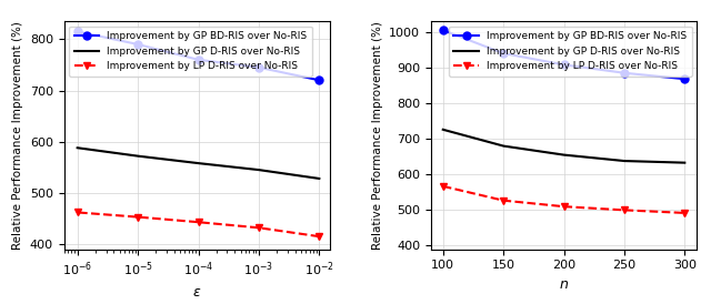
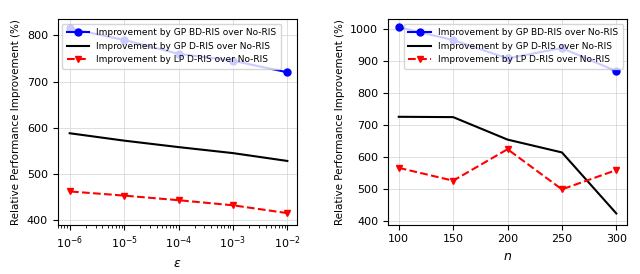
Improvement by GP BD-RIS over No-RIS/150: 940 -> 965
Improvement by GP D-RIS over No-RIS/150: 680 -> 725
Improvement by LP D-RIS over No-RIS/200: 510 -> 625
Improvement by GP BD-RIS over No-RIS/250: 885 -> 940
Improvement by GP D-RIS over No-RIS/250: 638 -> 615
Improvement by GP D-RIS over No-RIS/300: 633 -> 425
Improvement by LP D-RIS over No-RIS/300: 492 -> 560
